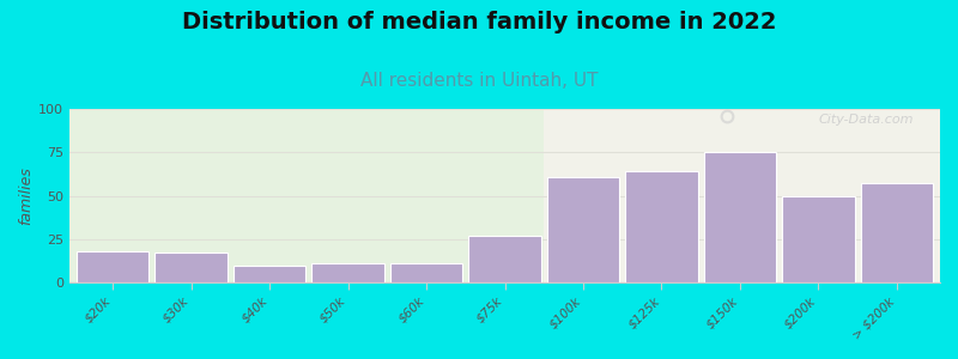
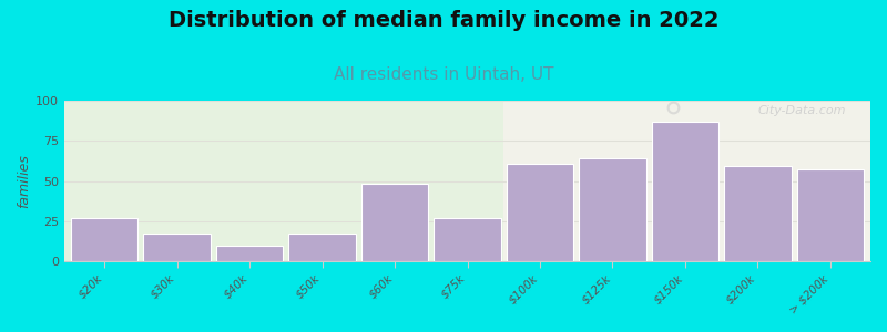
$20k: 18 -> 27
$50k: 11 -> 17
$60k: 11 -> 48
$150k: 75 -> 87
$200k: 50 -> 59
